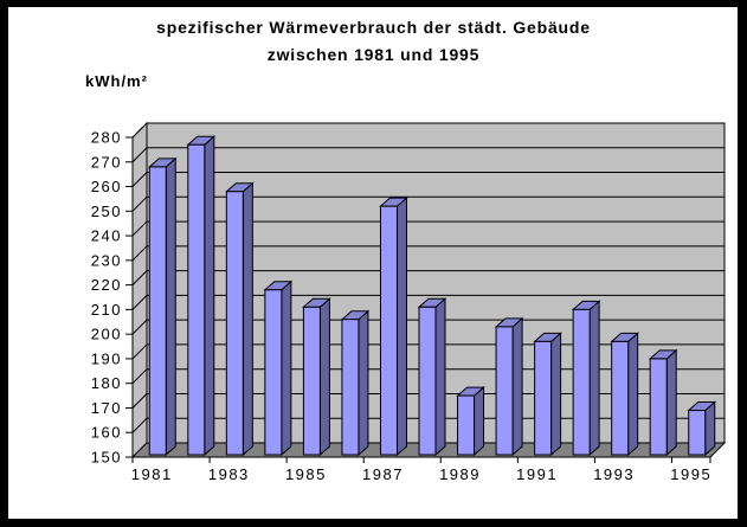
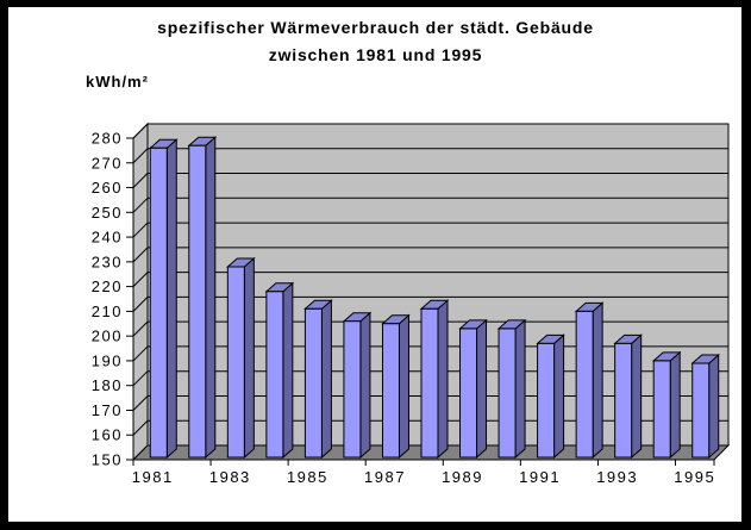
1981: 268 -> 276
1983: 258 -> 228
1987: 252 -> 205
1989: 175 -> 203
1995: 169 -> 189
